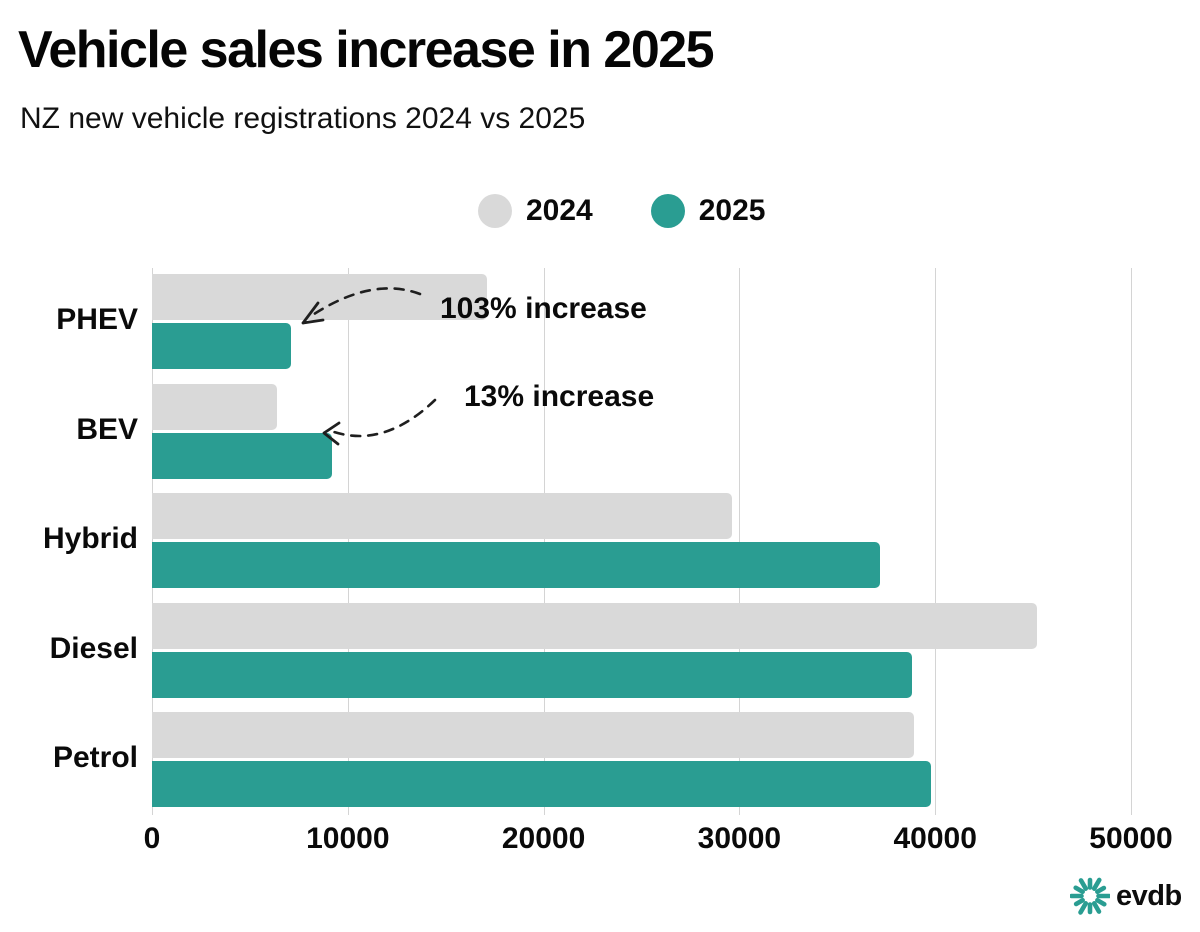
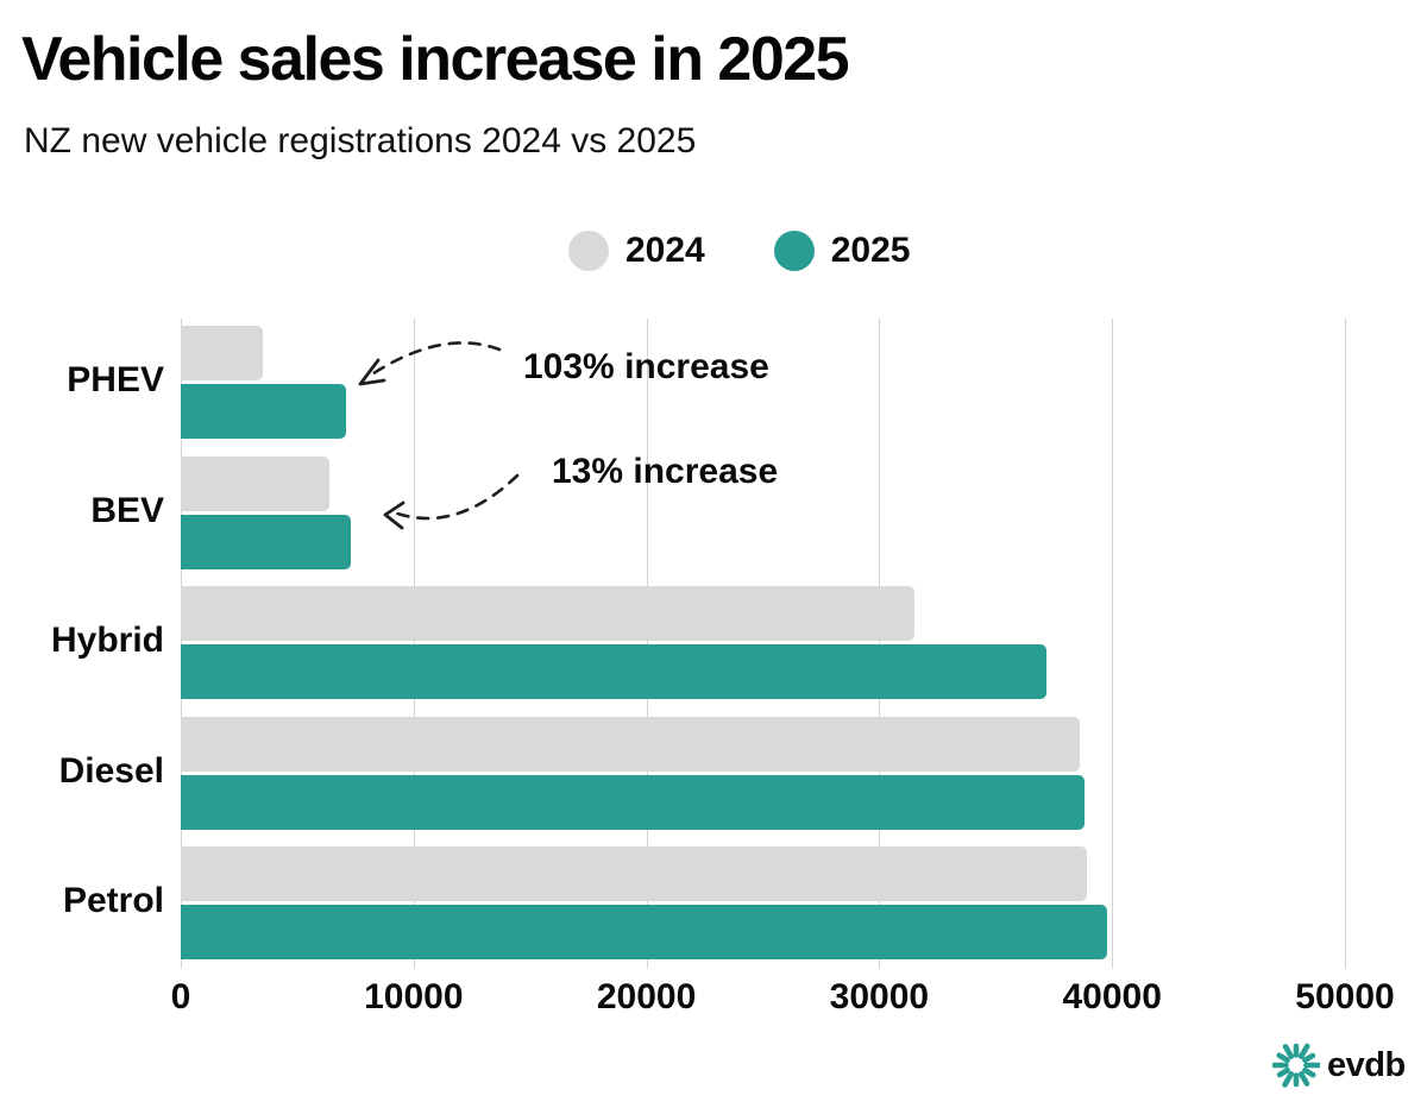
2024/PHEV: 17100 -> 3500
2025/BEV: 9200 -> 7300
2024/Hybrid: 29600 -> 31500
2024/Diesel: 45200 -> 38600
